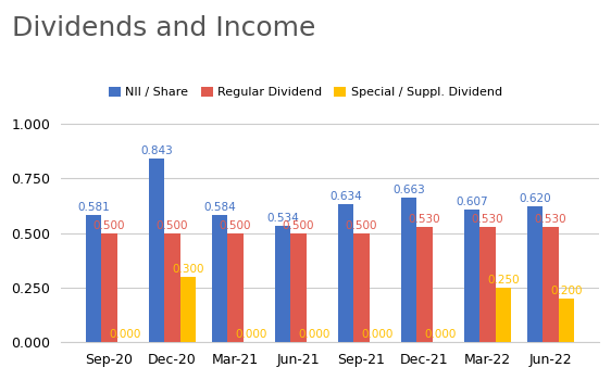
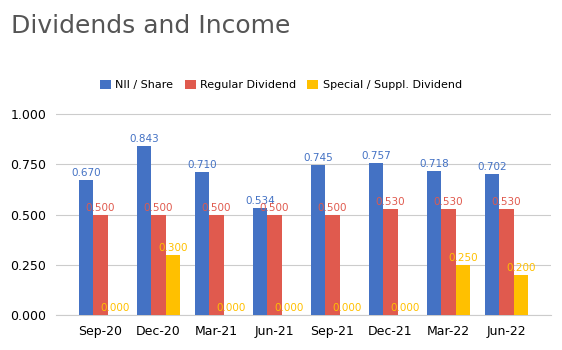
NII / Share/Sep-20: 0.581 -> 0.670
NII / Share/Mar-21: 0.584 -> 0.710
NII / Share/Sep-21: 0.634 -> 0.745
NII / Share/Dec-21: 0.663 -> 0.757
NII / Share/Mar-22: 0.607 -> 0.718
NII / Share/Jun-22: 0.620 -> 0.702
